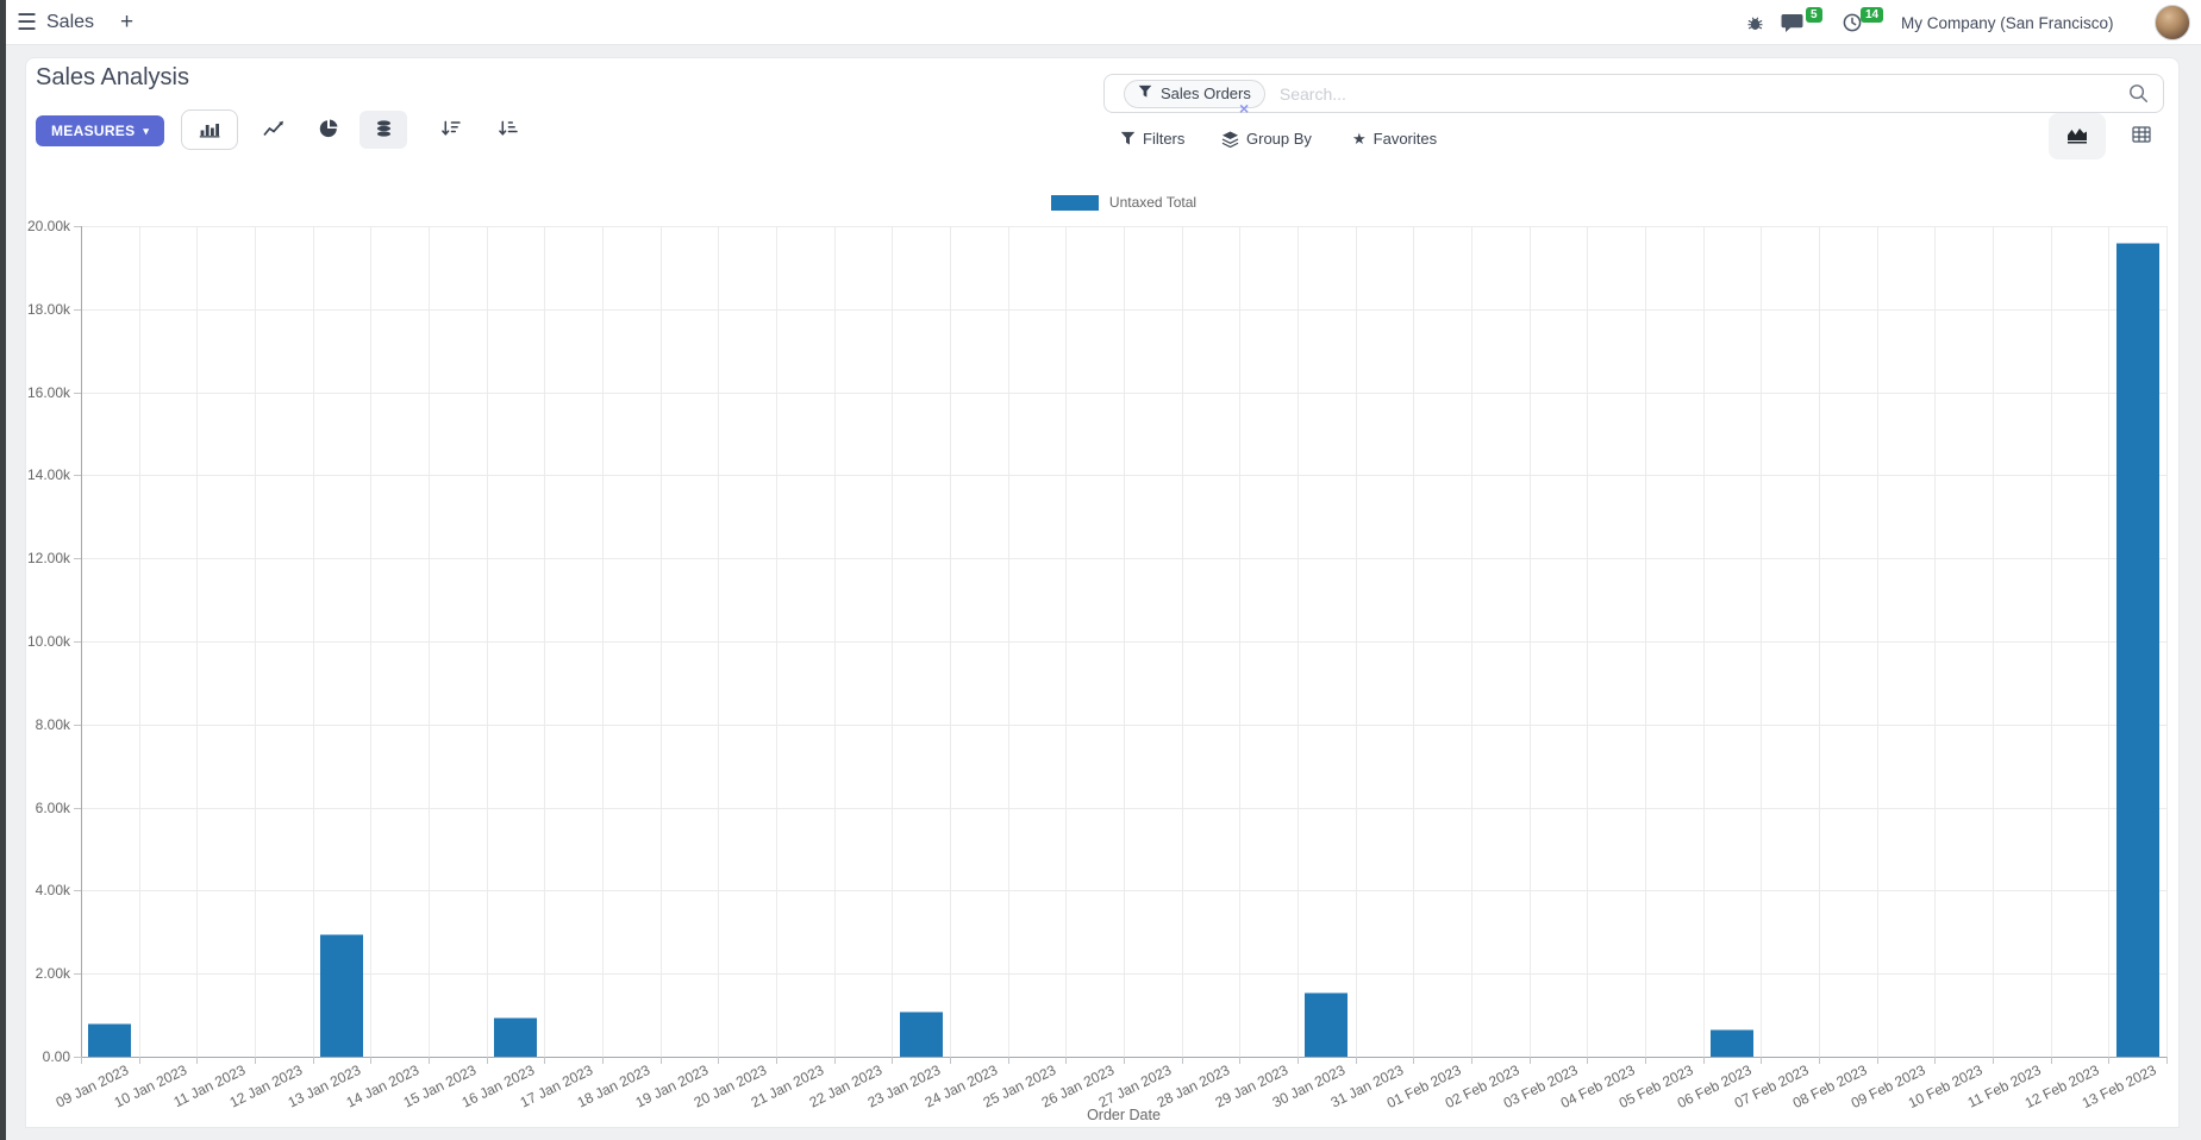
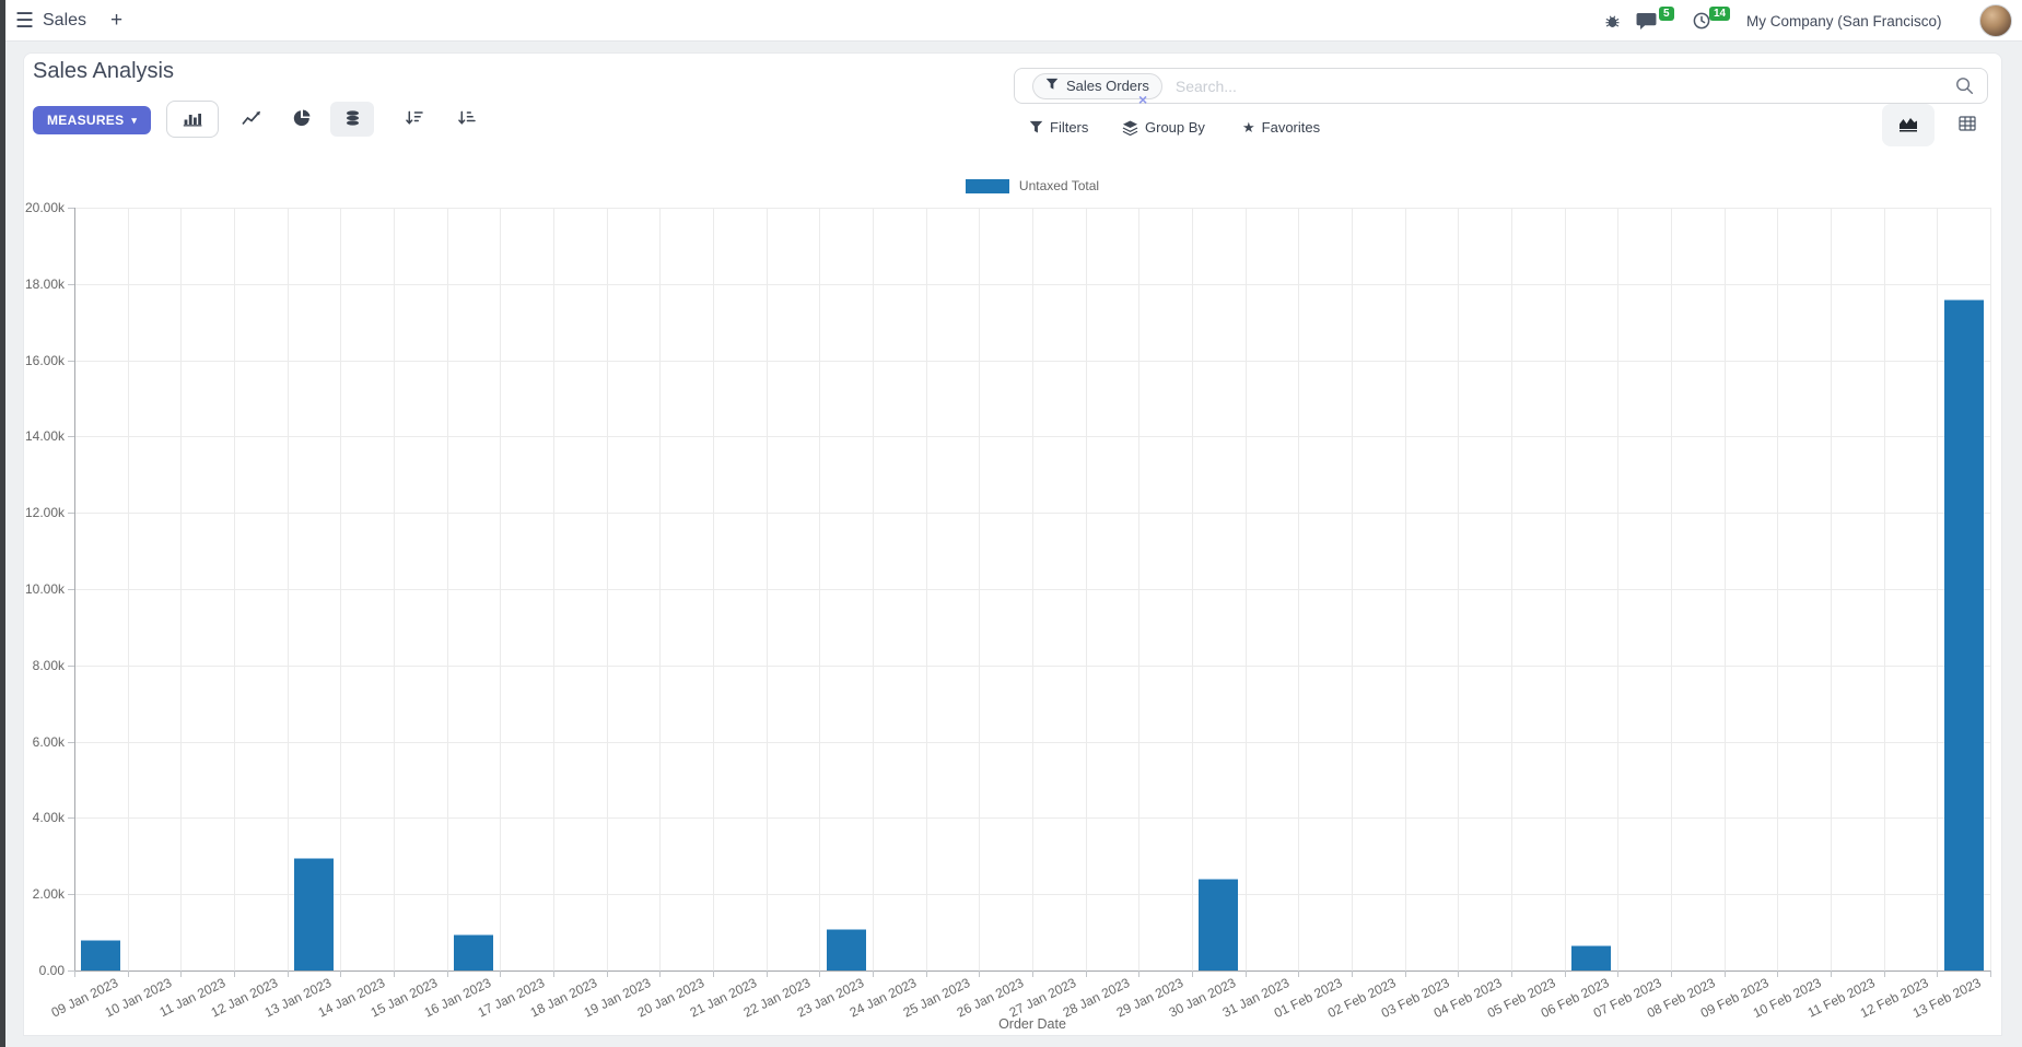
30 Jan 2023: 1.6k -> 2.4k
13 Feb 2023: 19.6k -> 17.6k
